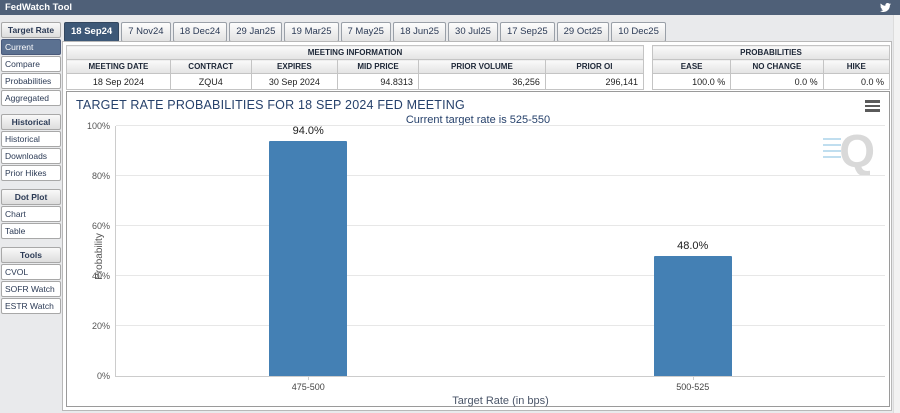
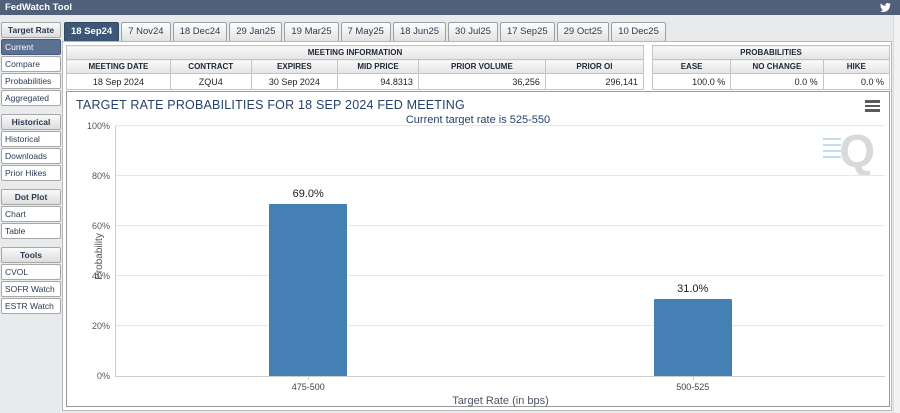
475-500: 94.0% -> 69.0%
500-525: 48.0% -> 31.0%
